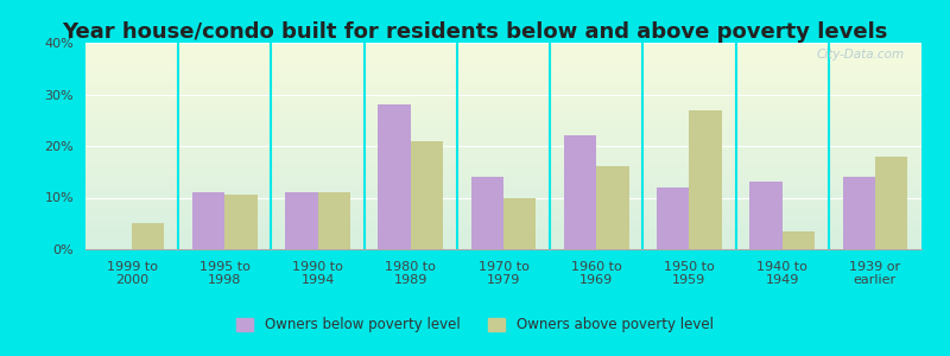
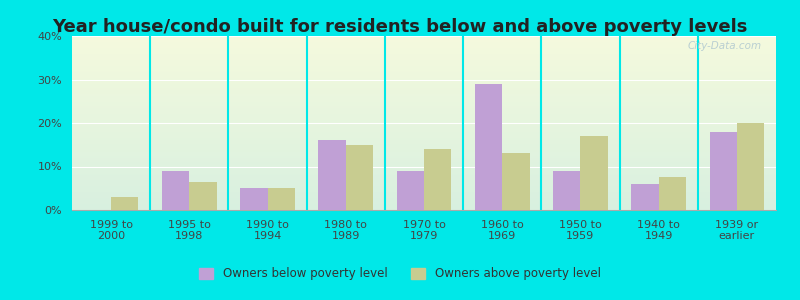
Owners above poverty level/1999 to 2000: 5.0% -> 3.0%
Owners below poverty level/1995 to 1998: 11% -> 9%
Owners above poverty level/1995 to 1998: 10.5% -> 6.5%
Owners below poverty level/1990 to 1994: 11% -> 5%
Owners above poverty level/1990 to 1994: 11.0% -> 5.0%
Owners below poverty level/1980 to 1989: 28% -> 16%
Owners above poverty level/1980 to 1989: 21.0% -> 15.0%
Owners below poverty level/1970 to 1979: 14% -> 9%
Owners above poverty level/1970 to 1979: 10.0% -> 14.0%
Owners below poverty level/1960 to 1969: 22% -> 29%
Owners above poverty level/1960 to 1969: 16.0% -> 13.0%
Owners below poverty level/1950 to 1959: 12% -> 9%
Owners above poverty level/1950 to 1959: 27.0% -> 17.0%
Owners below poverty level/1940 to 1949: 13% -> 6%
Owners above poverty level/1940 to 1949: 3.5% -> 7.5%
Owners below poverty level/1939 or earlier: 14% -> 18%
Owners above poverty level/1939 or earlier: 18.0% -> 20.0%
